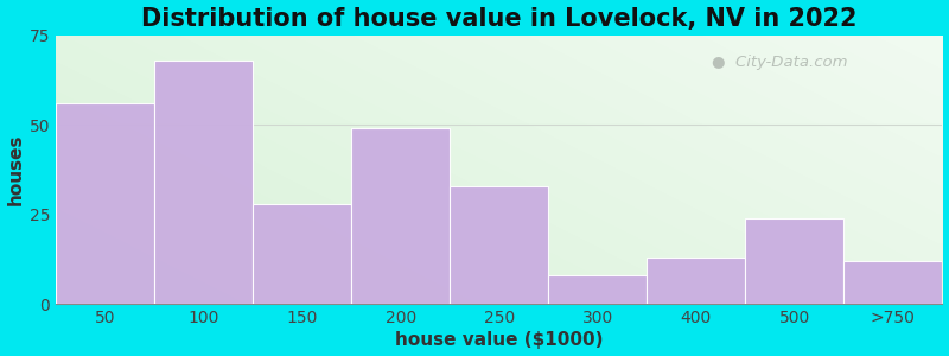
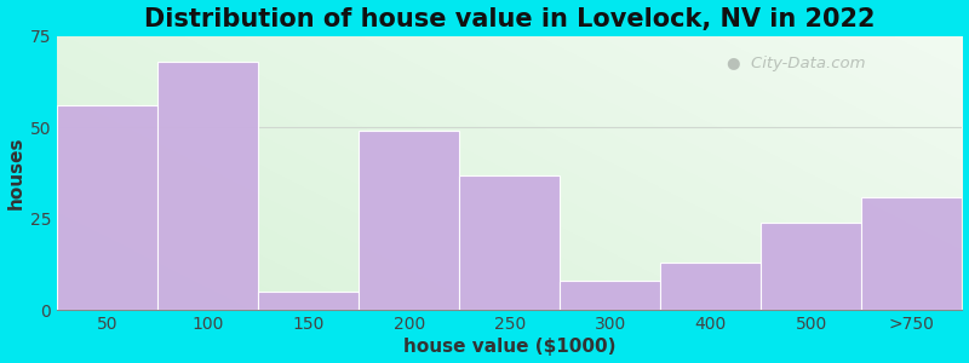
150: 28 -> 5
250: 33 -> 37
>750: 12 -> 31
